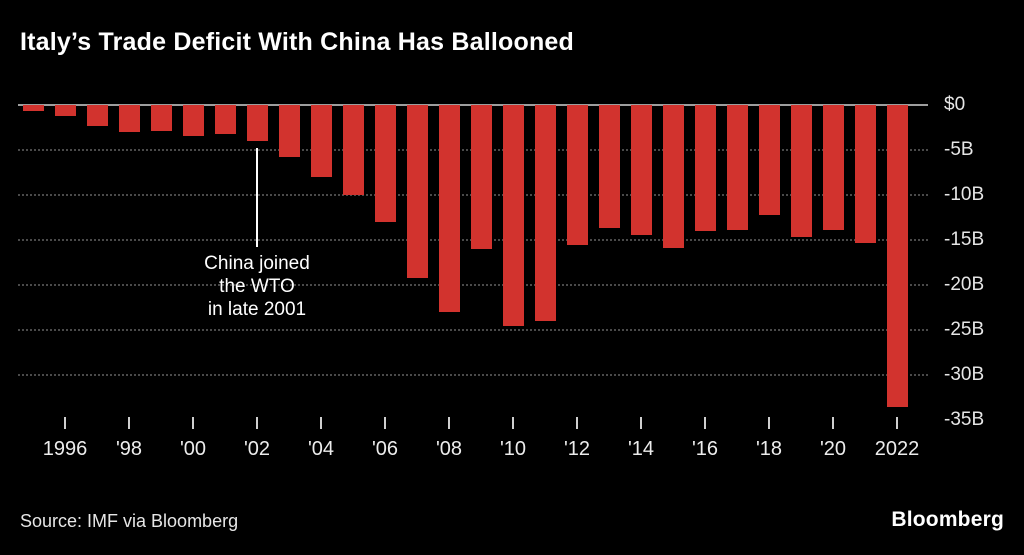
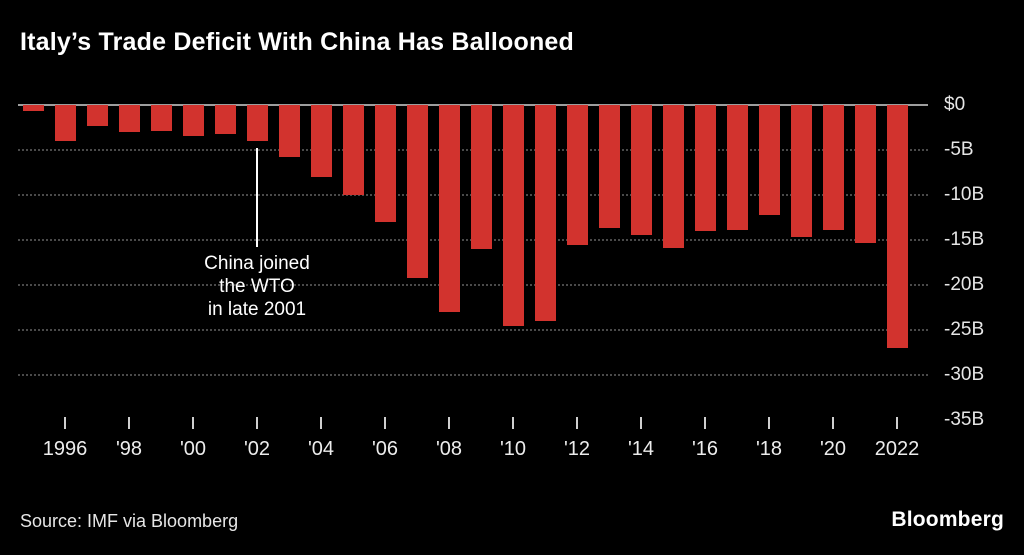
1996: -$1 -> -$4
2022: -$34 -> -$27
